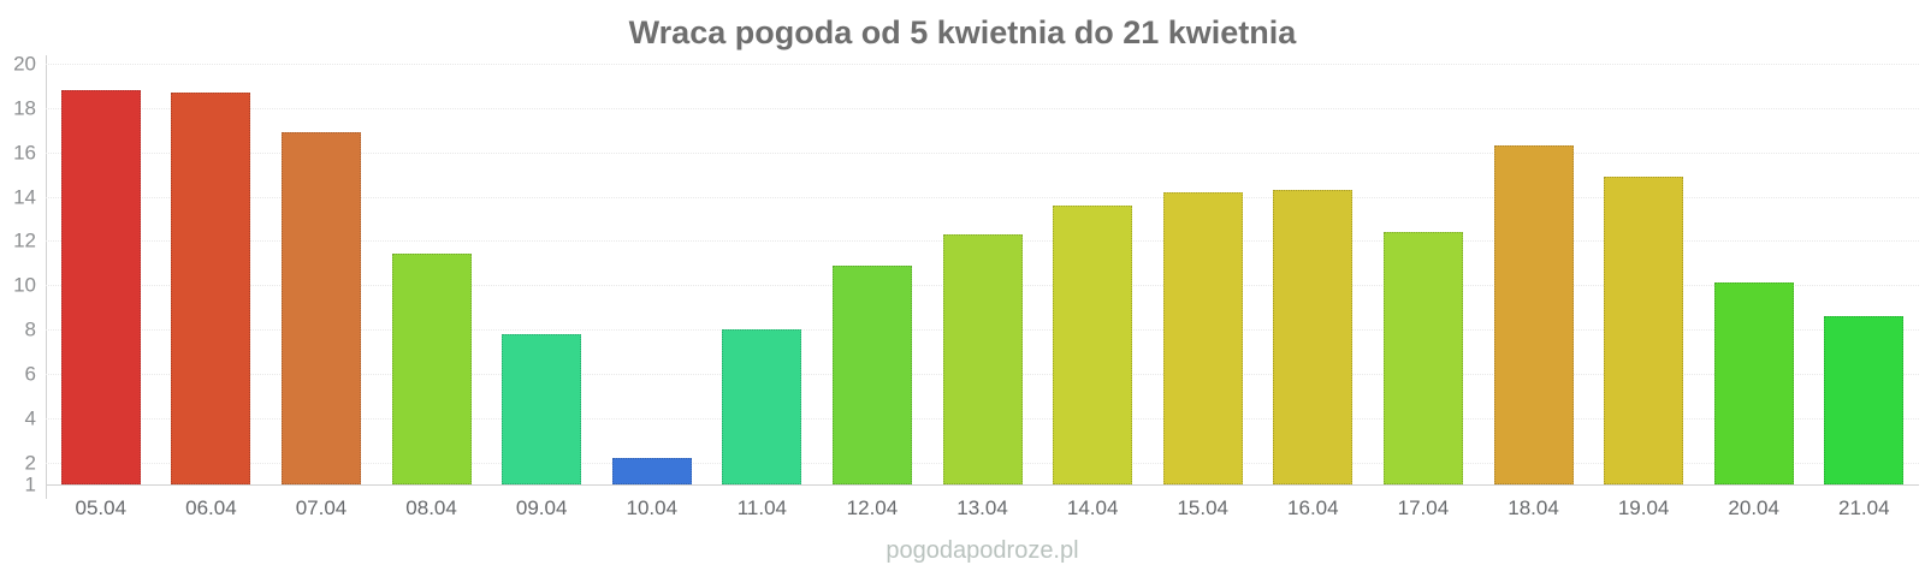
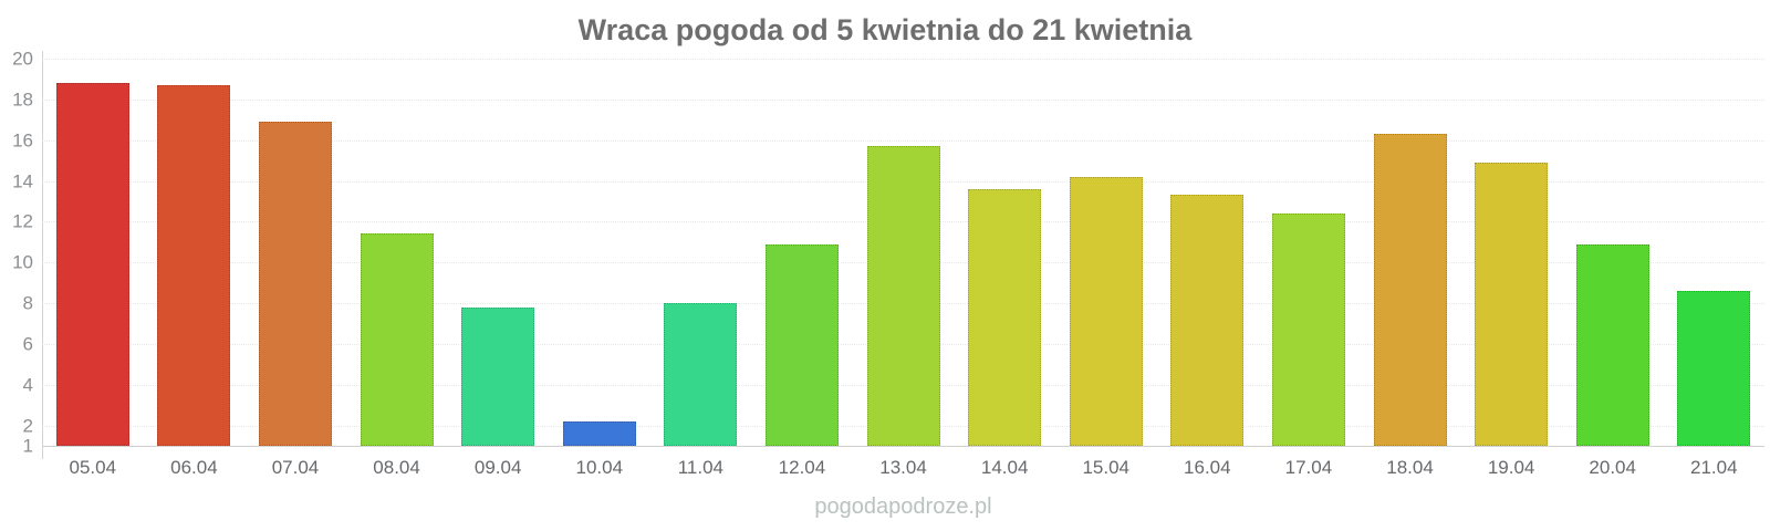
13.04: 12.3 -> 15.7
16.04: 14.3 -> 13.3
20.04: 10.1 -> 10.9
